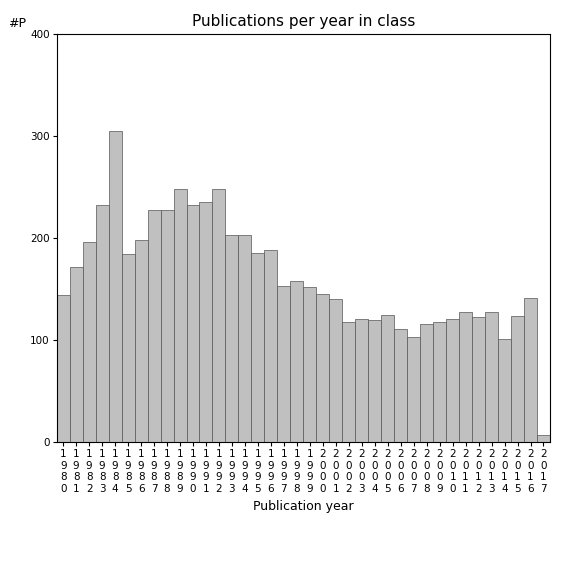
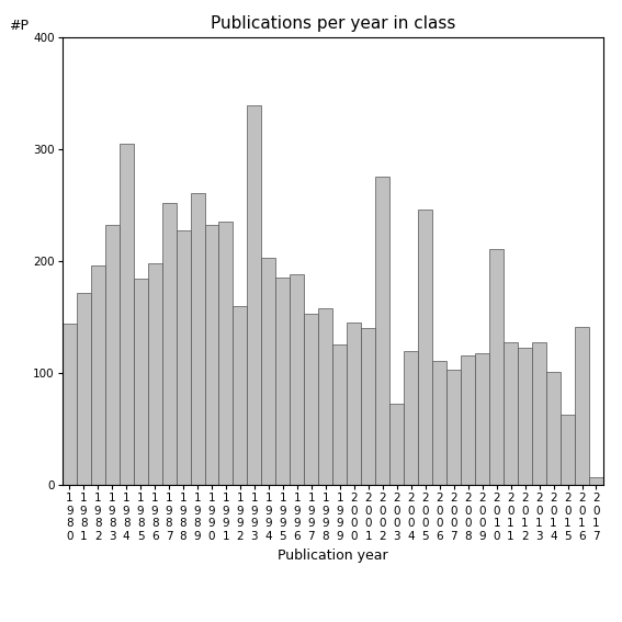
1 9 8 7: 228 -> 252
1 9 8 9: 248 -> 261
1 9 9 2: 248 -> 160
1 9 9 3: 203 -> 339
1 9 9 9: 152 -> 126
2 0 0 2: 118 -> 276
2 0 0 3: 121 -> 73
2 0 0 5: 125 -> 246
2 0 1 0: 121 -> 211
2 0 1 5: 124 -> 63
